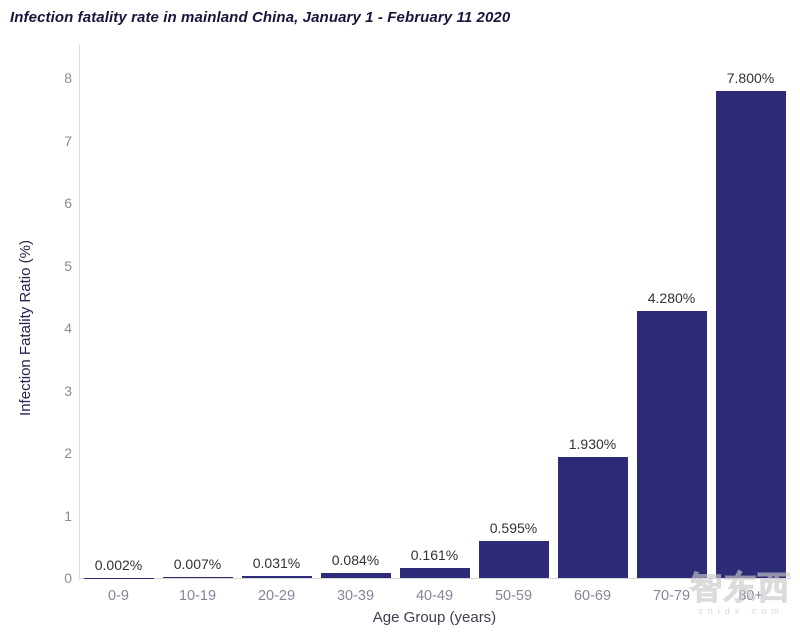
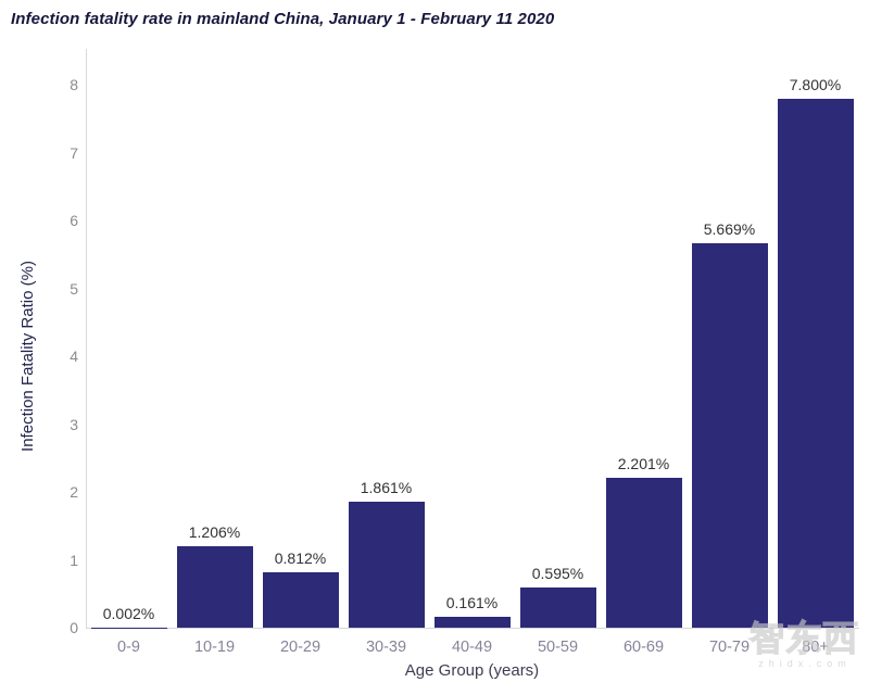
10-19: 0.007% -> 1.206%
20-29: 0.031% -> 0.812%
30-39: 0.084% -> 1.861%
60-69: 1.930% -> 2.201%
70-79: 4.280% -> 5.669%
